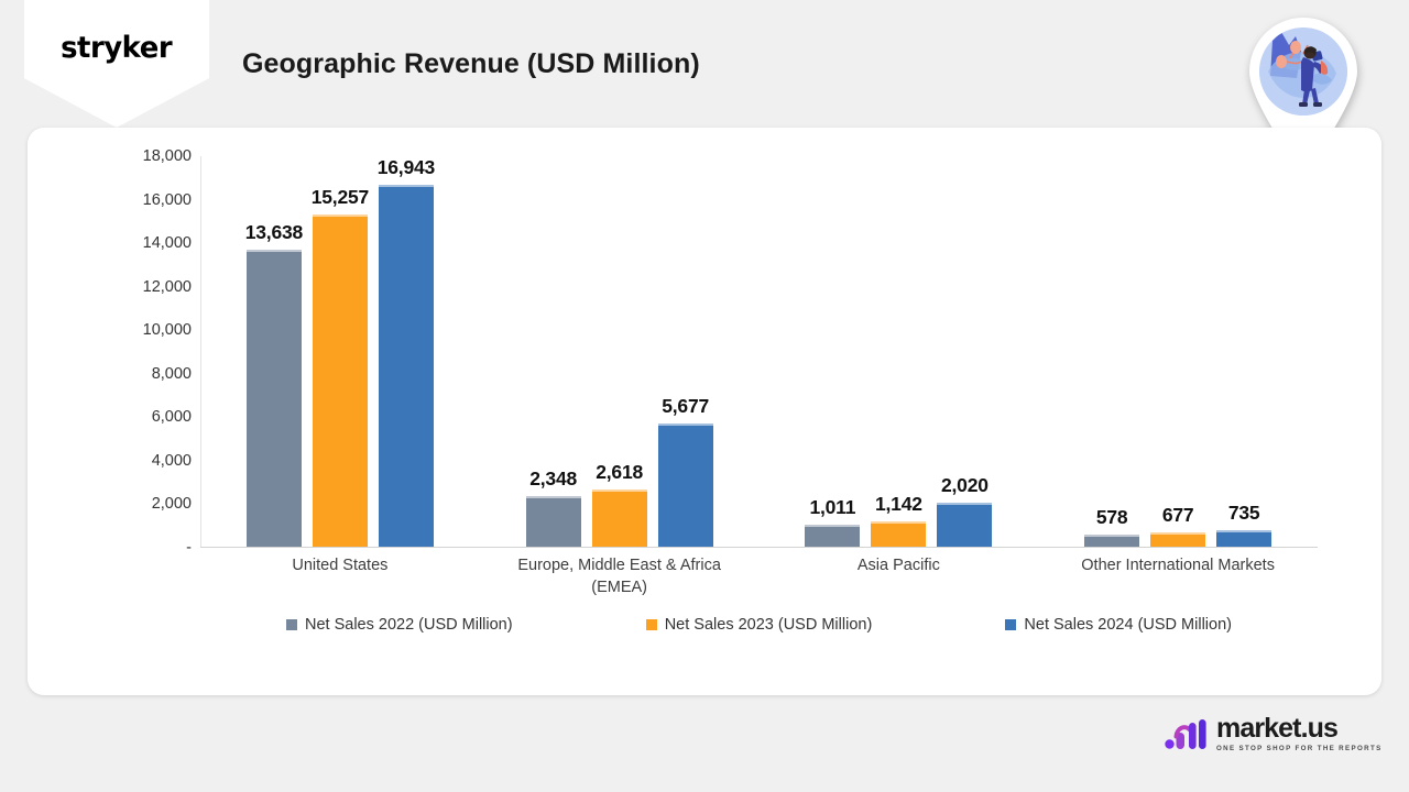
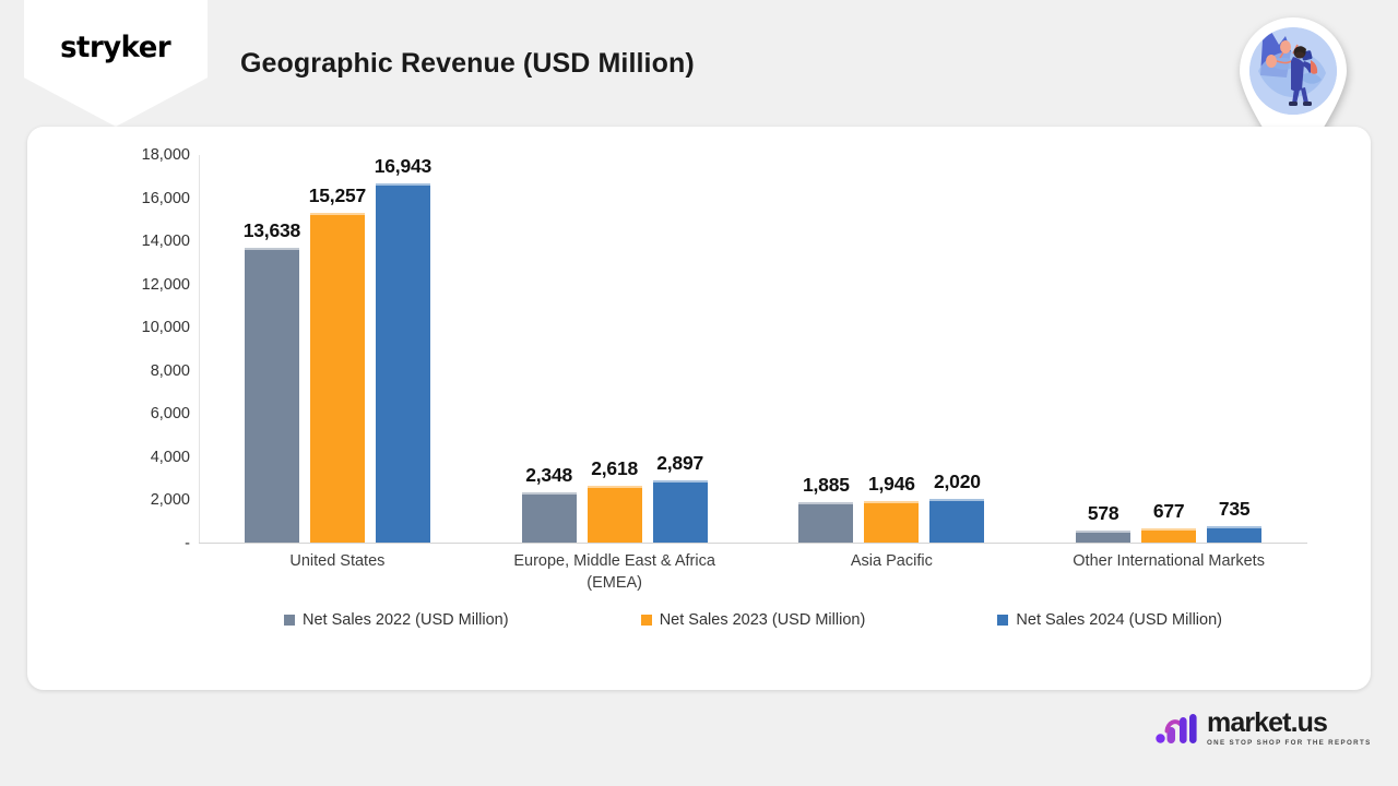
Net Sales 2024 (USD Million)/Europe, Middle East & Africa (EMEA): 5,677 -> 2,897
Net Sales 2022 (USD Million)/Asia Pacific: 1,011 -> 1,885
Net Sales 2023 (USD Million)/Asia Pacific: 1,142 -> 1,946
